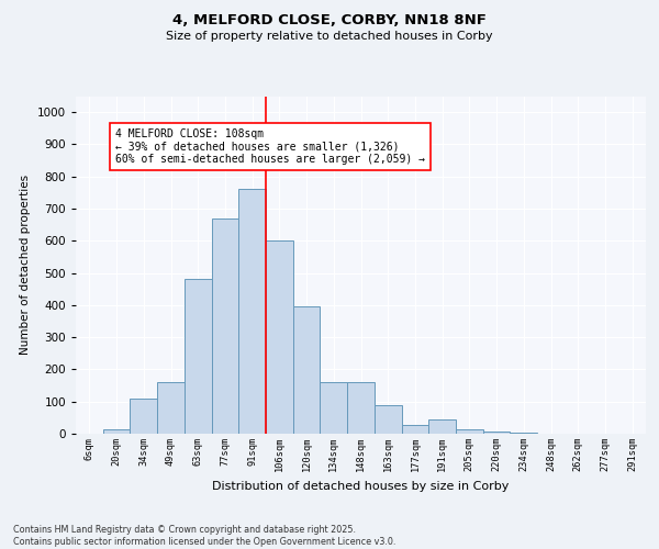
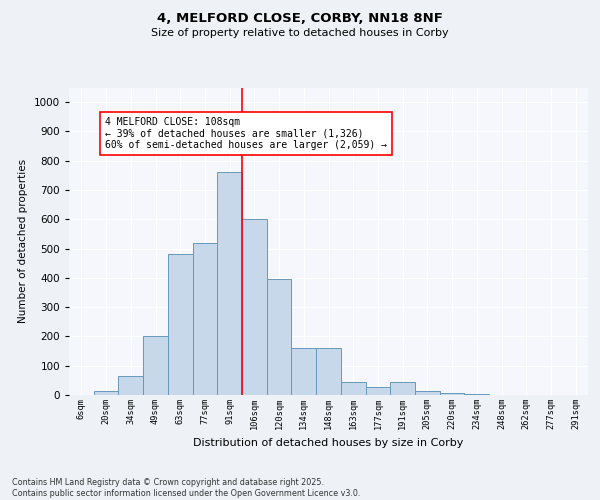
34sqm: 110 -> 65
49sqm: 160 -> 200
77sqm: 670 -> 520
163sqm: 90 -> 45
